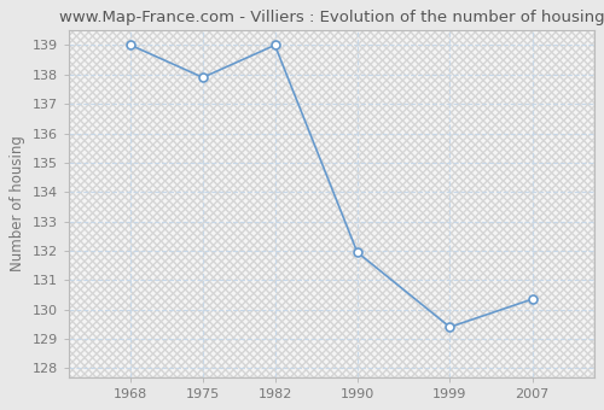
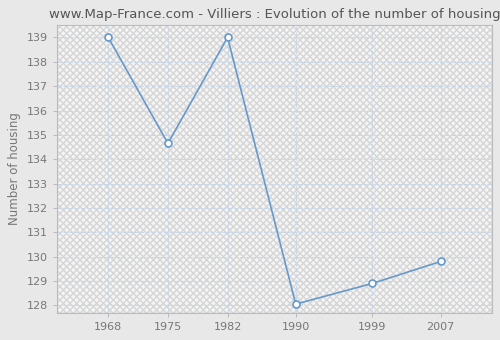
1975: 137.90 -> 134.65
1990: 131.95 -> 128.05
1999: 129.40 -> 128.90
2007: 130.35 -> 129.80
